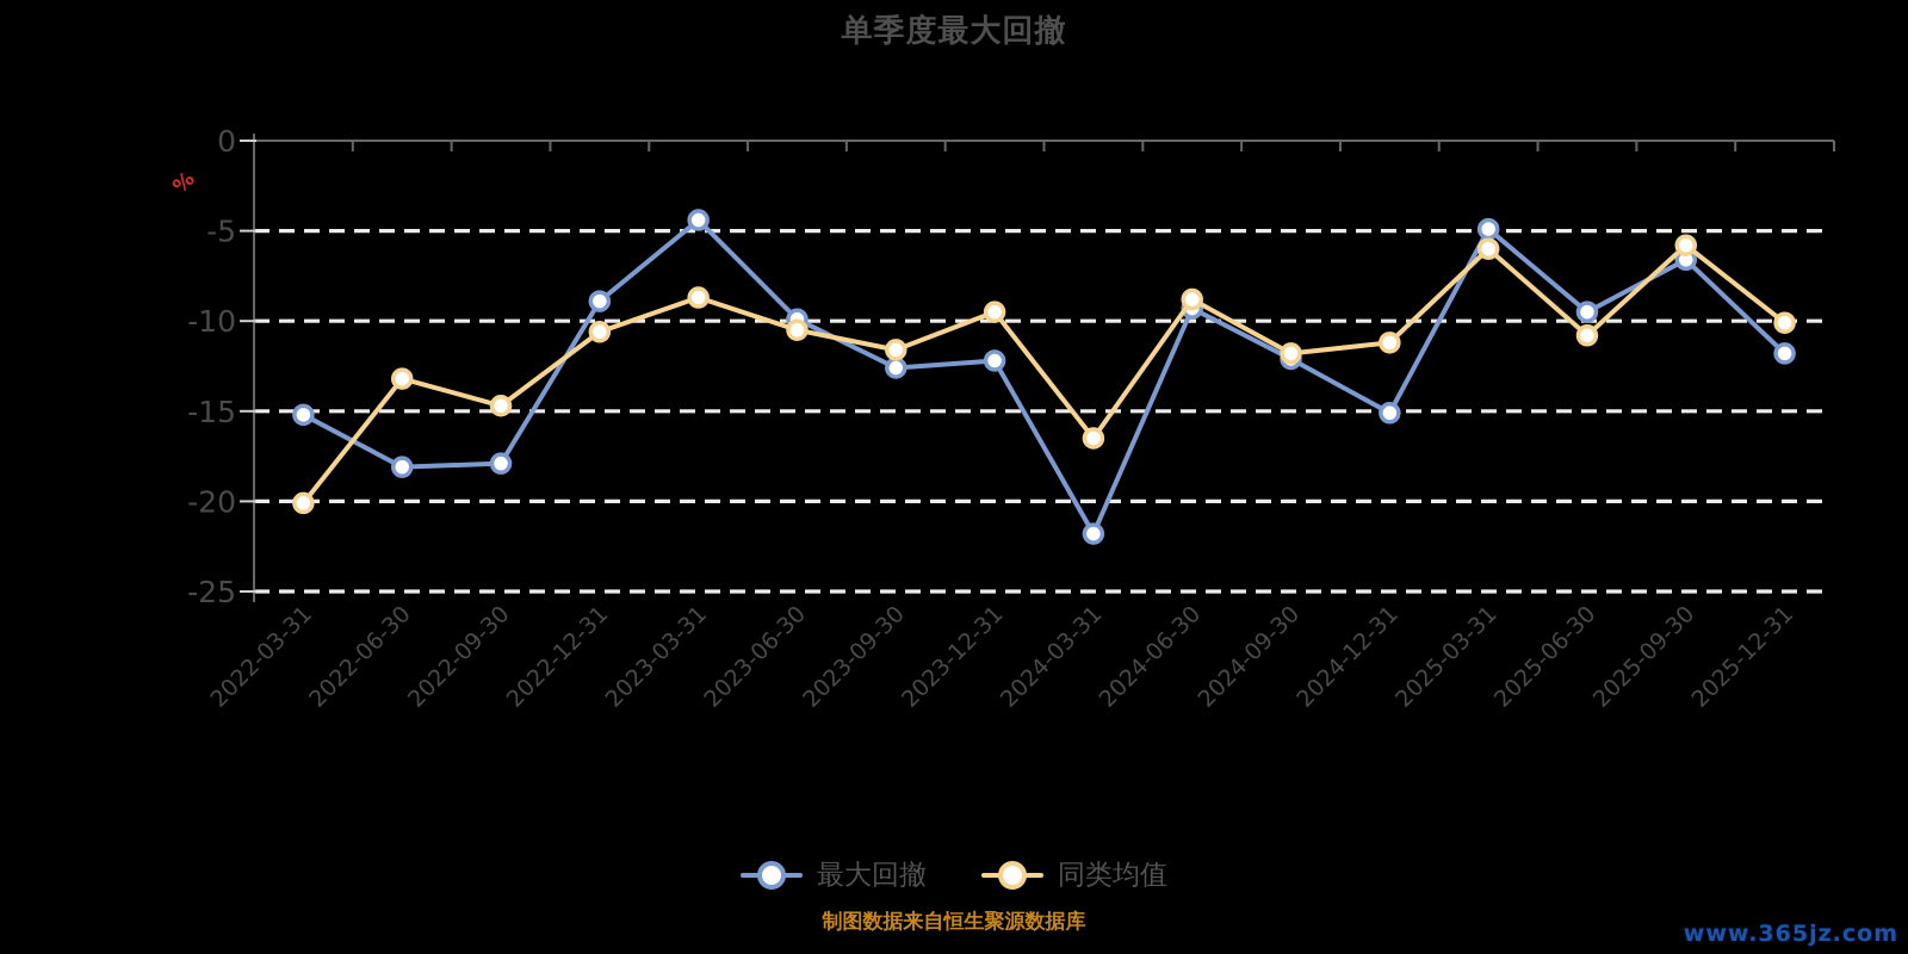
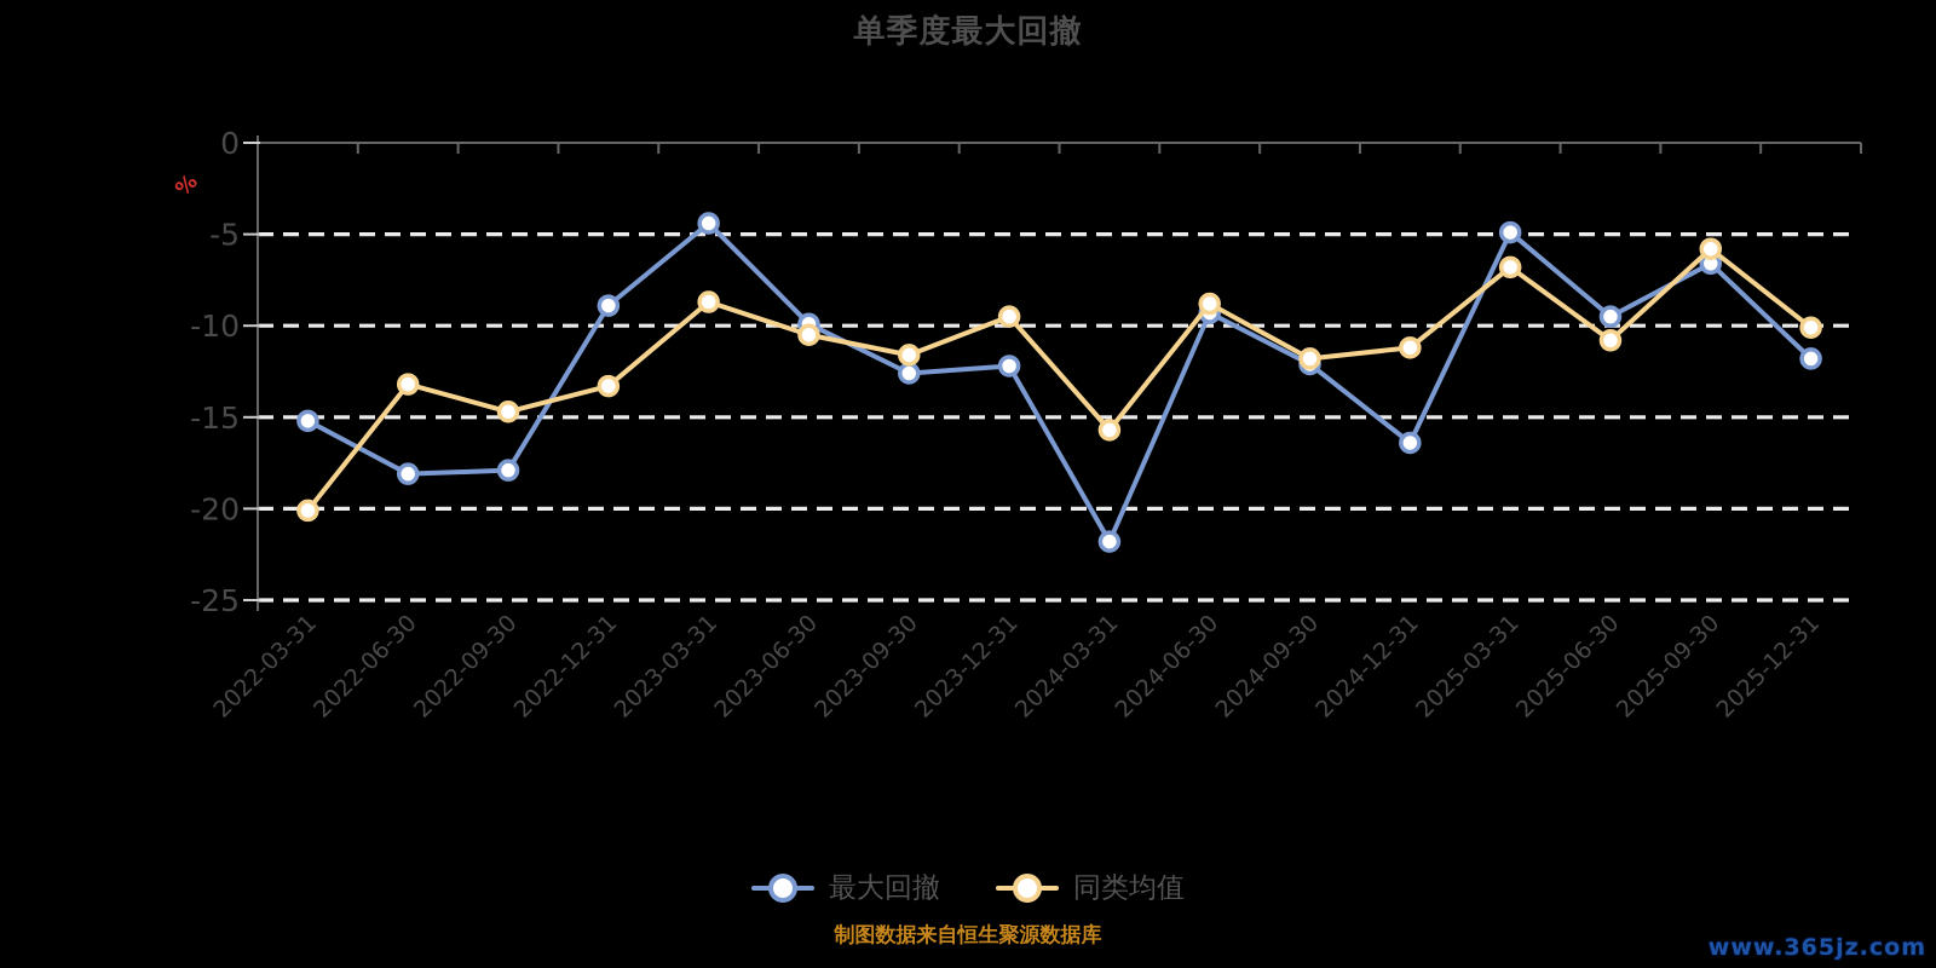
同类均值/2022-12-31: -10.6 -> -13.3
同类均值/2024-03-31: -16.5 -> -15.7
最大回撤/2024-12-31: -15.1 -> -16.4
同类均值/2025-03-31: -6.0 -> -6.8
